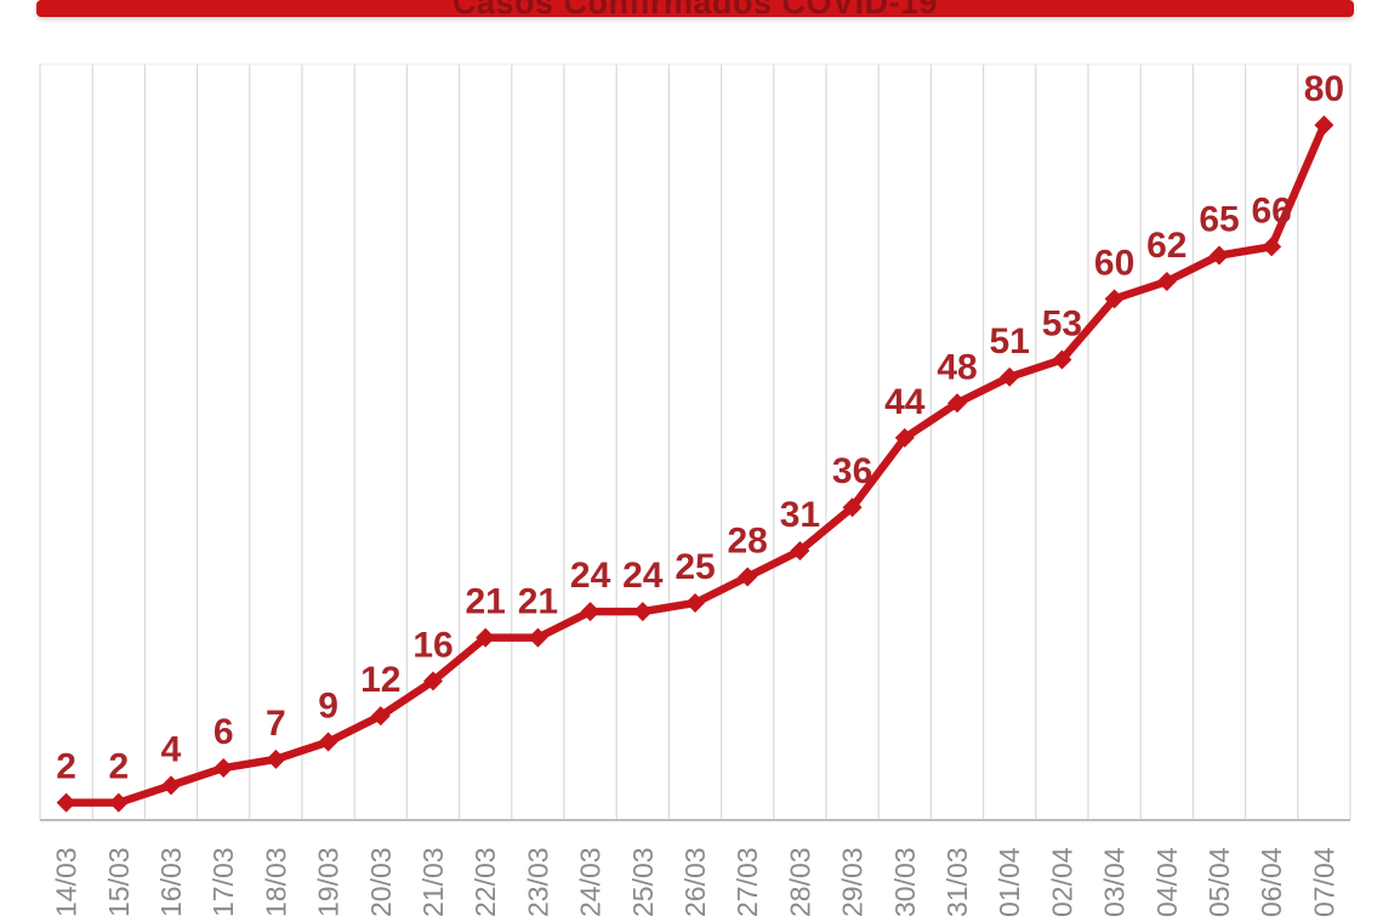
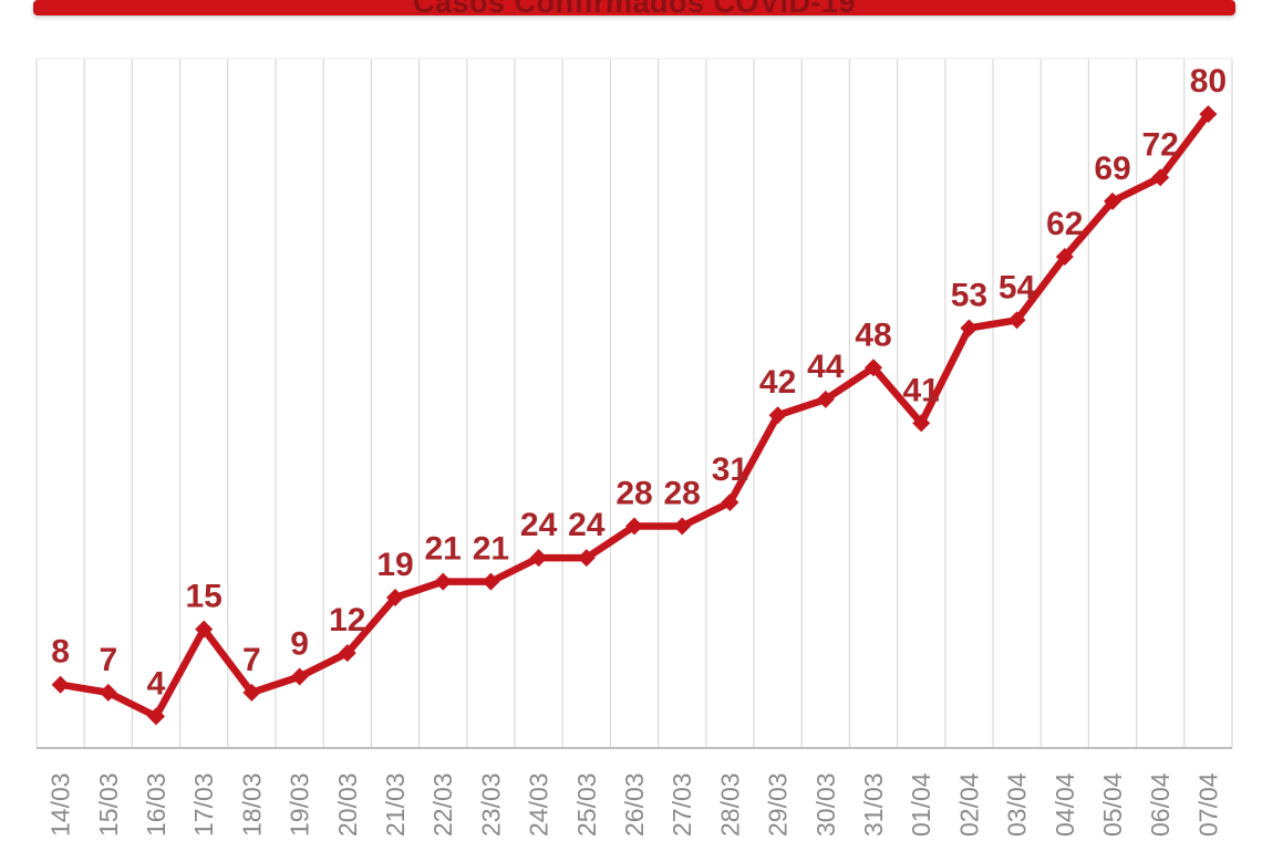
14/03: 2 -> 8
15/03: 2 -> 7
17/03: 6 -> 15
21/03: 16 -> 19
26/03: 25 -> 28
29/03: 36 -> 42
01/04: 51 -> 41
03/04: 60 -> 54
05/04: 65 -> 69
06/04: 66 -> 72
